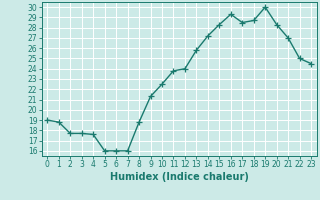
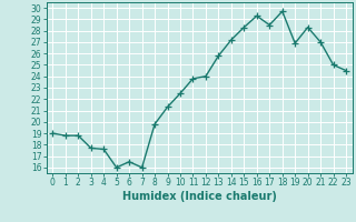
2: 17.7 -> 18.8
6: 16.0 -> 16.5
8: 18.8 -> 19.8
18: 28.7 -> 29.7
19: 30.0 -> 26.9
